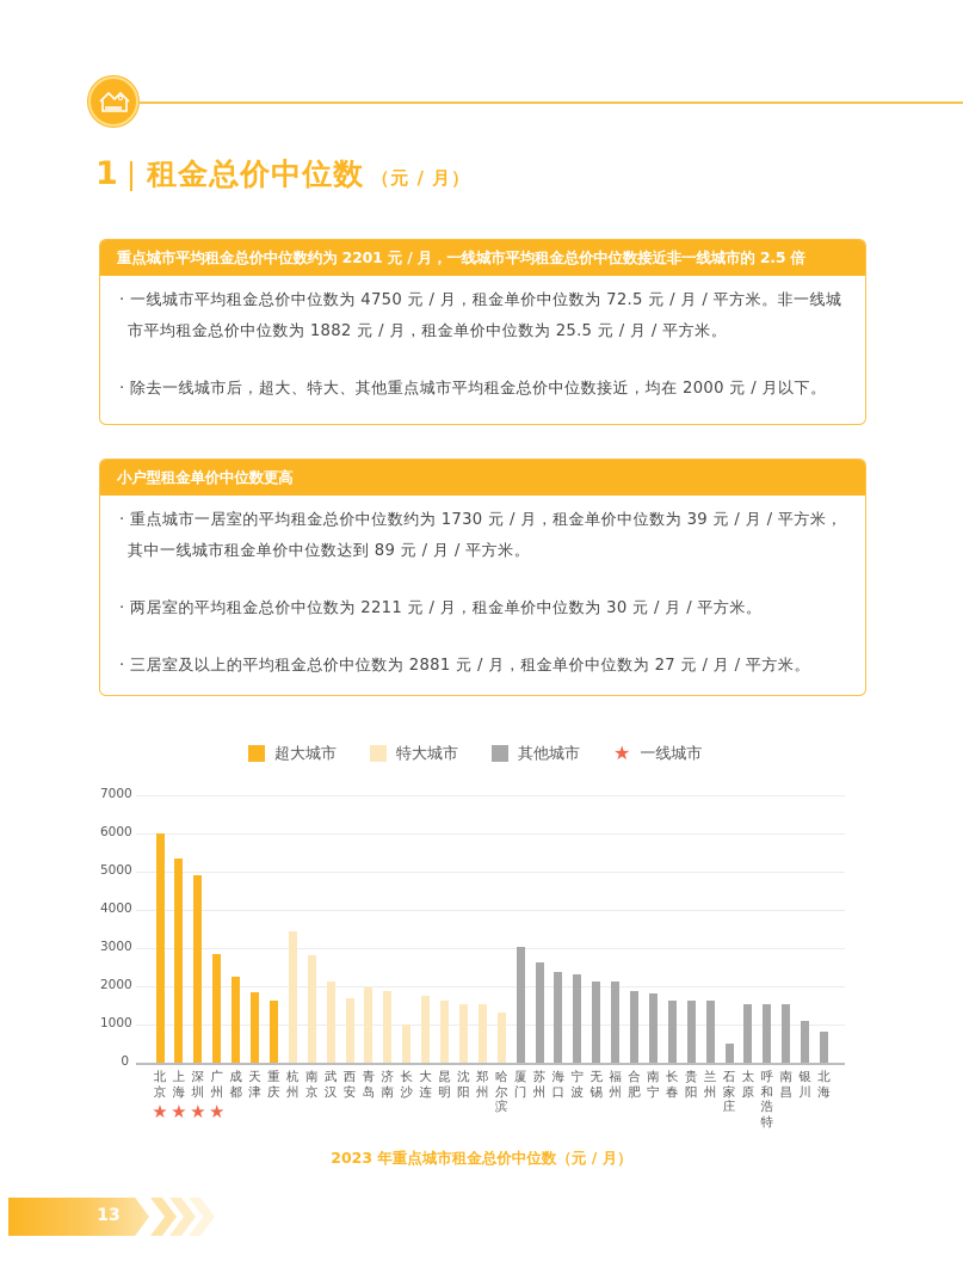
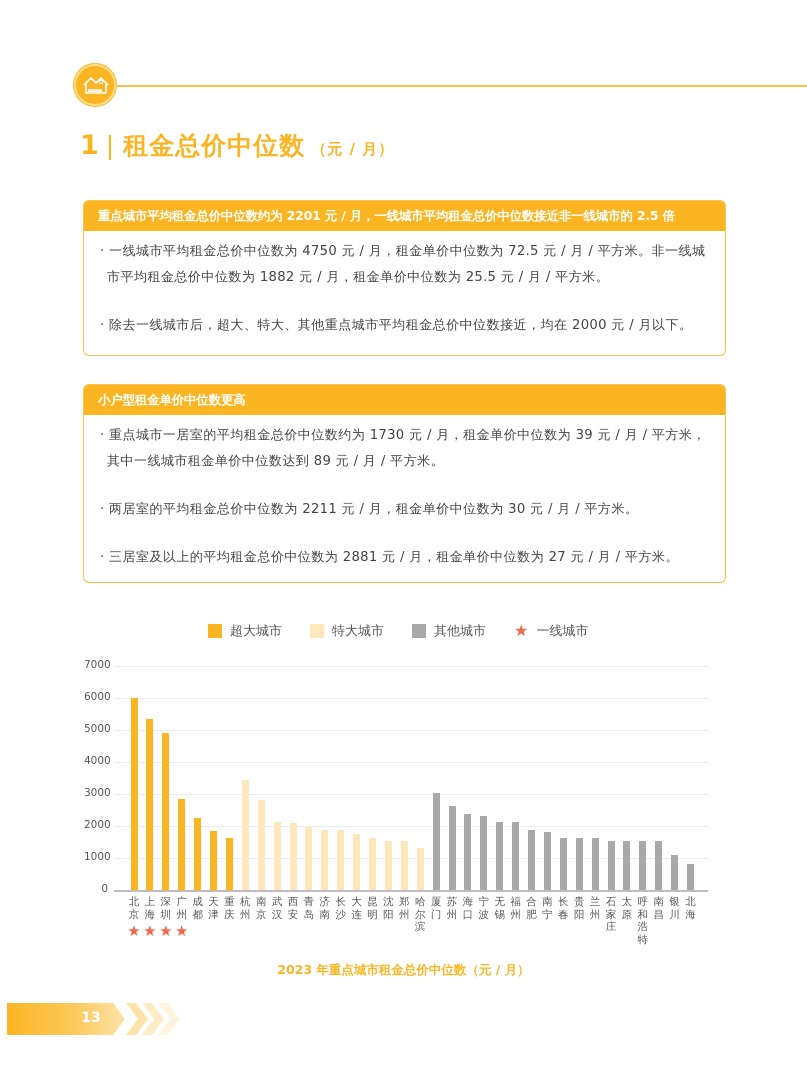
西安: 1700 -> 2100
长沙: 1000 -> 1900
石家庄: 500 -> 1500
